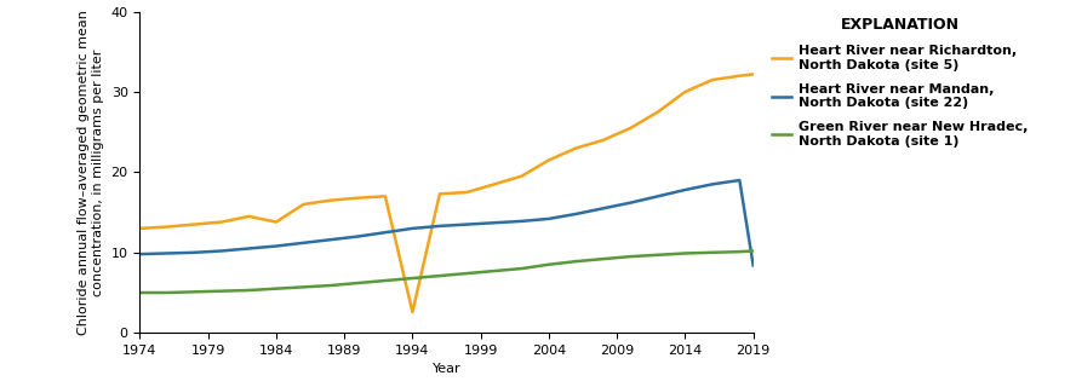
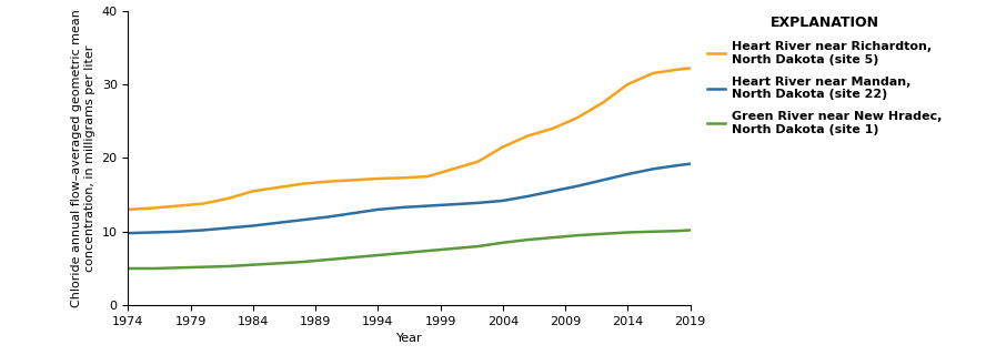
Heart River near Richardton, North Dakota (site 5)/1984: 13.8 -> 15.5
Heart River near Richardton, North Dakota (site 5)/1994: 2.6 -> 17.2
Heart River near Mandan, North Dakota (site 22)/2019: 8.4 -> 19.2
